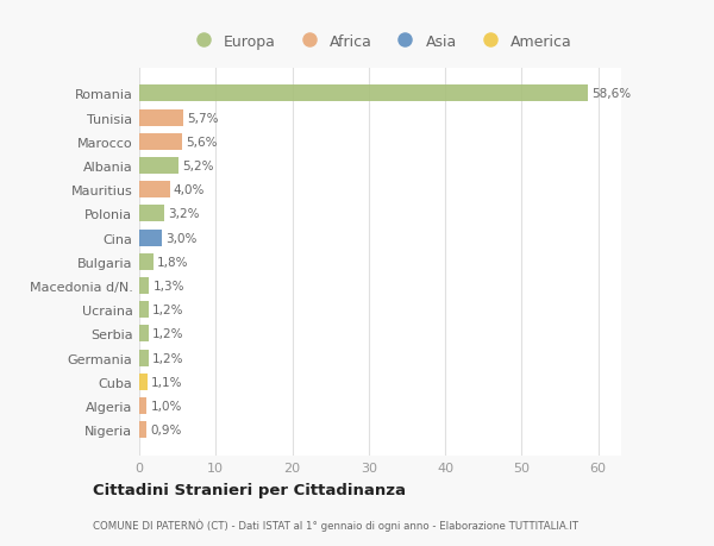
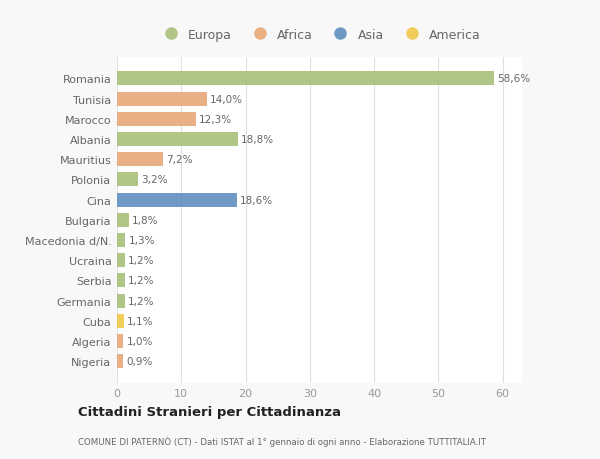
Tunisia: 5,7% -> 14,0%
Marocco: 5,6% -> 12,3%
Albania: 5,2% -> 18,8%
Mauritius: 4,0% -> 7,2%
Cina: 3,0% -> 18,6%
